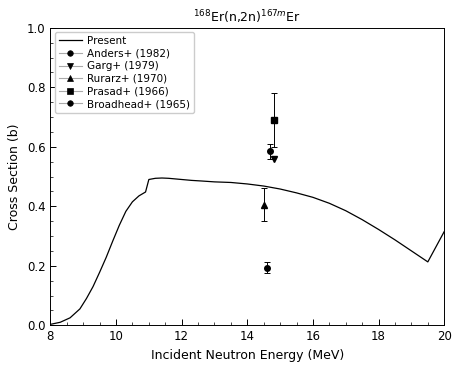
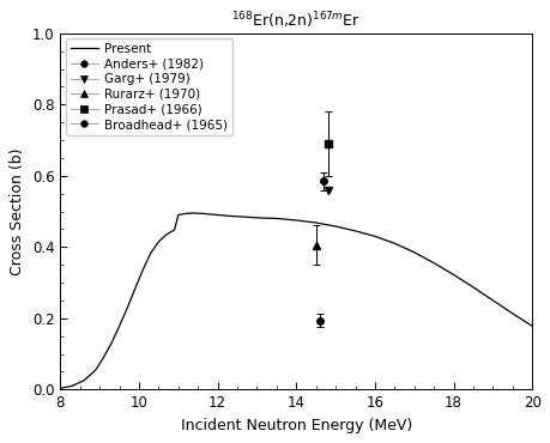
20: 0.315 -> 0.178
